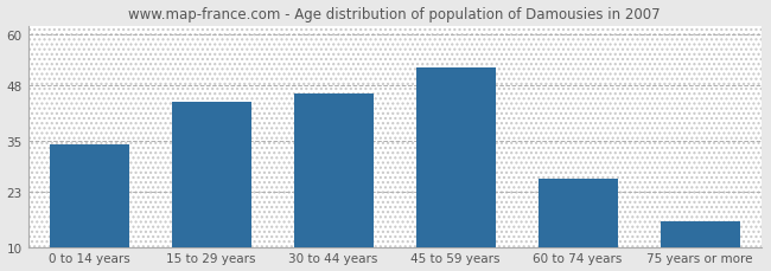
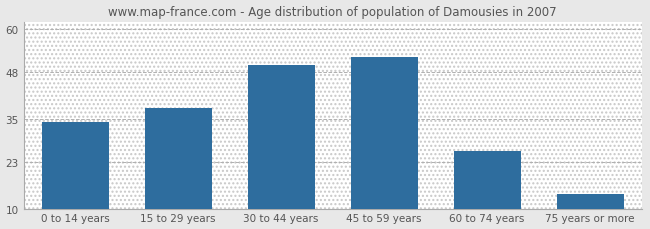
15 to 29 years: 44 -> 38
30 to 44 years: 46 -> 50
75 years or more: 16 -> 14
